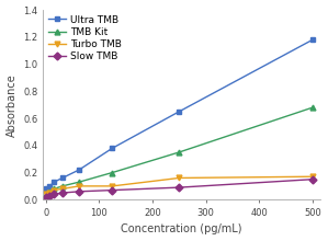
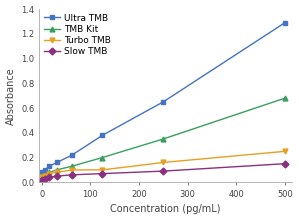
Ultra TMB/500: 1.18 -> 1.29
Turbo TMB/500: 0.17 -> 0.25
